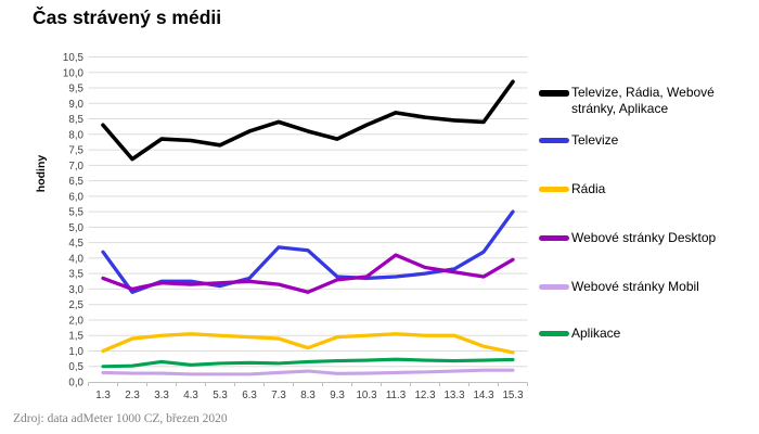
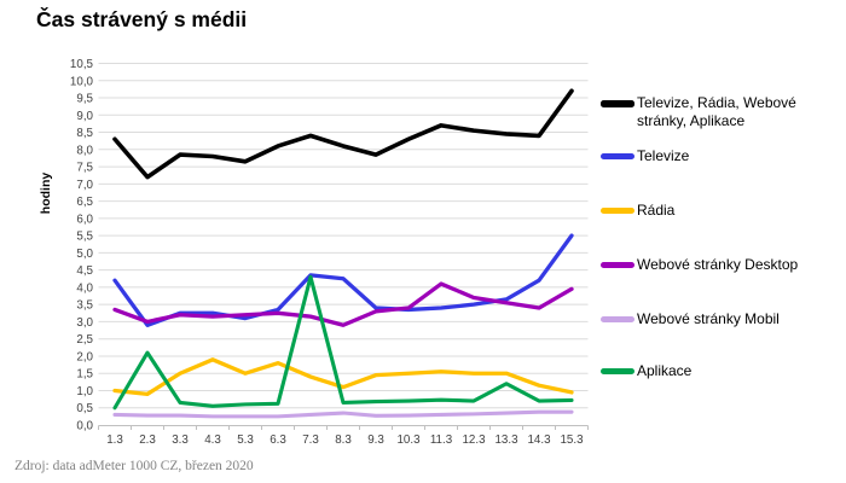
Rádia/2.3: 1,4 -> 0,9
Aplikace/2.3: 0,5 -> 2,1
Rádia/4.3: 1,6 -> 1,9
Rádia/6.3: 1,4 -> 1,8
Aplikace/7.3: 0,6 -> 4,3
Aplikace/13.3: 0,7 -> 1,2
